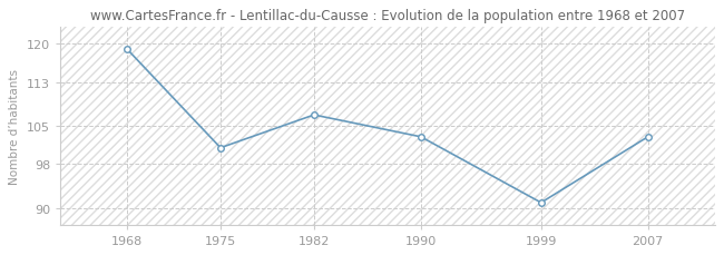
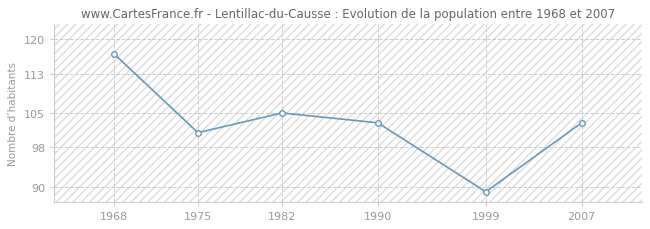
1968: 119 -> 117
1982: 107 -> 105
1999: 91 -> 89
